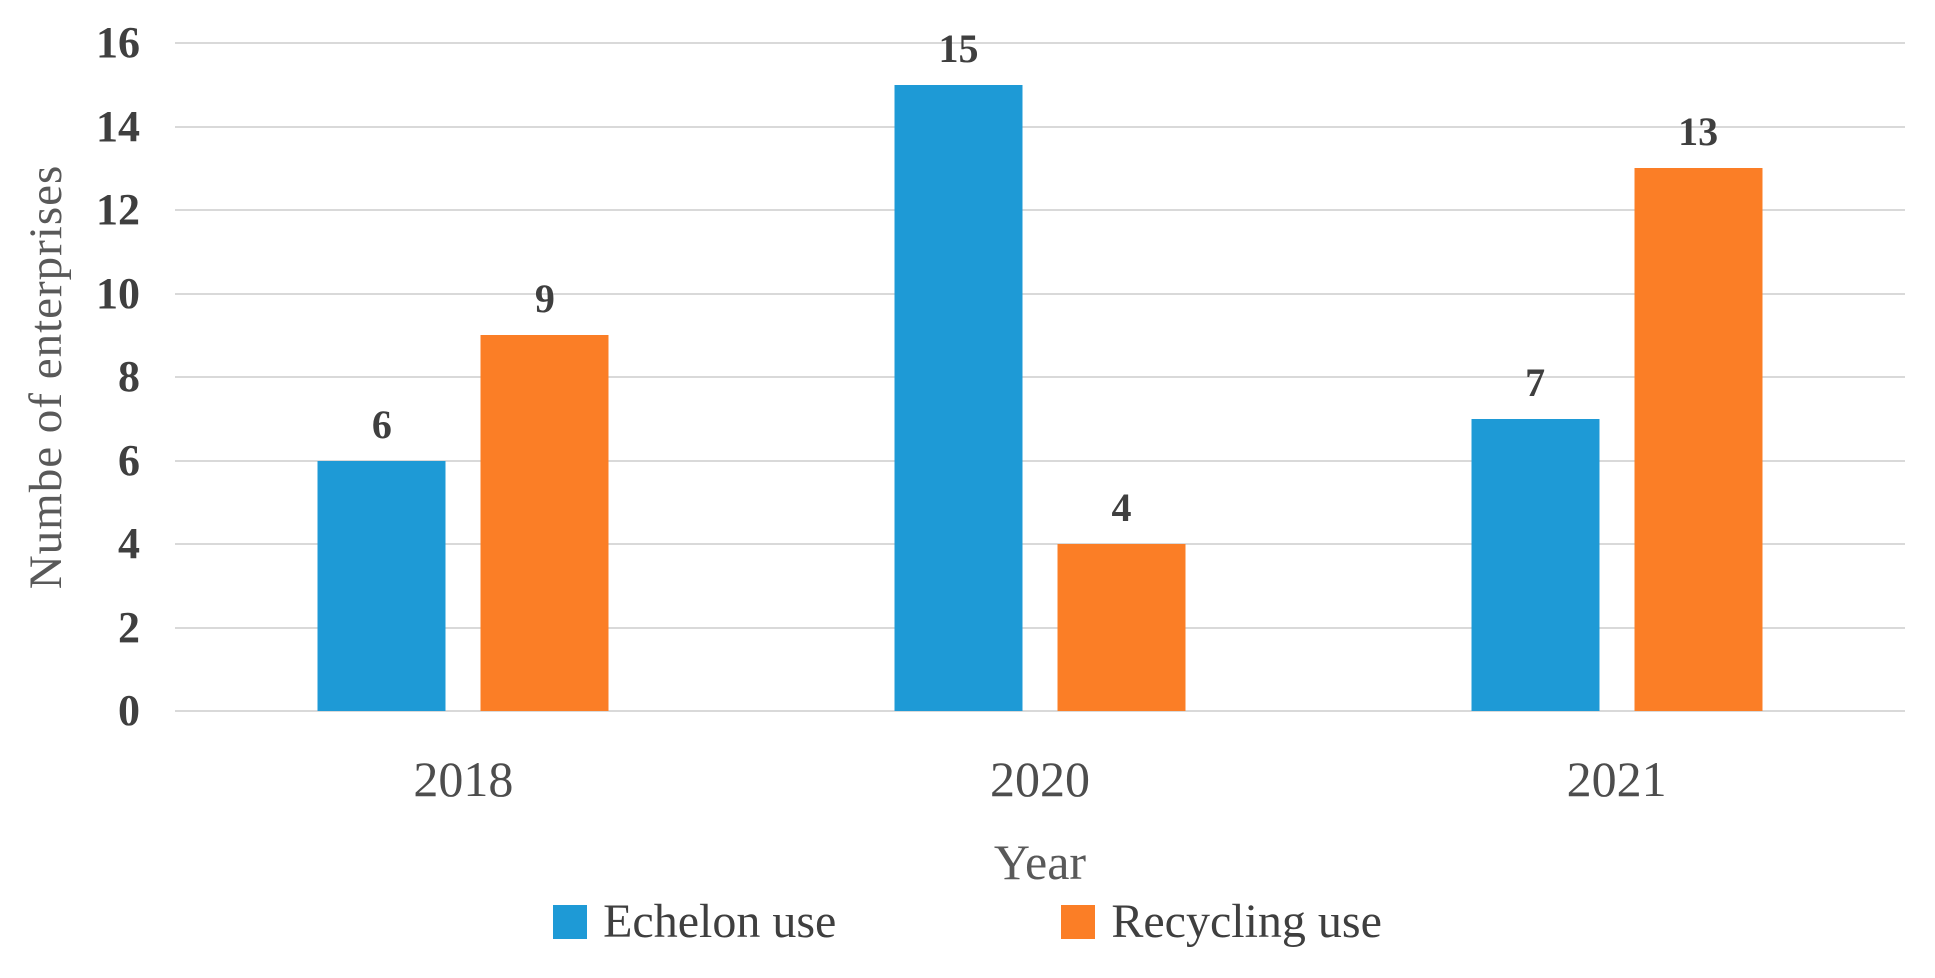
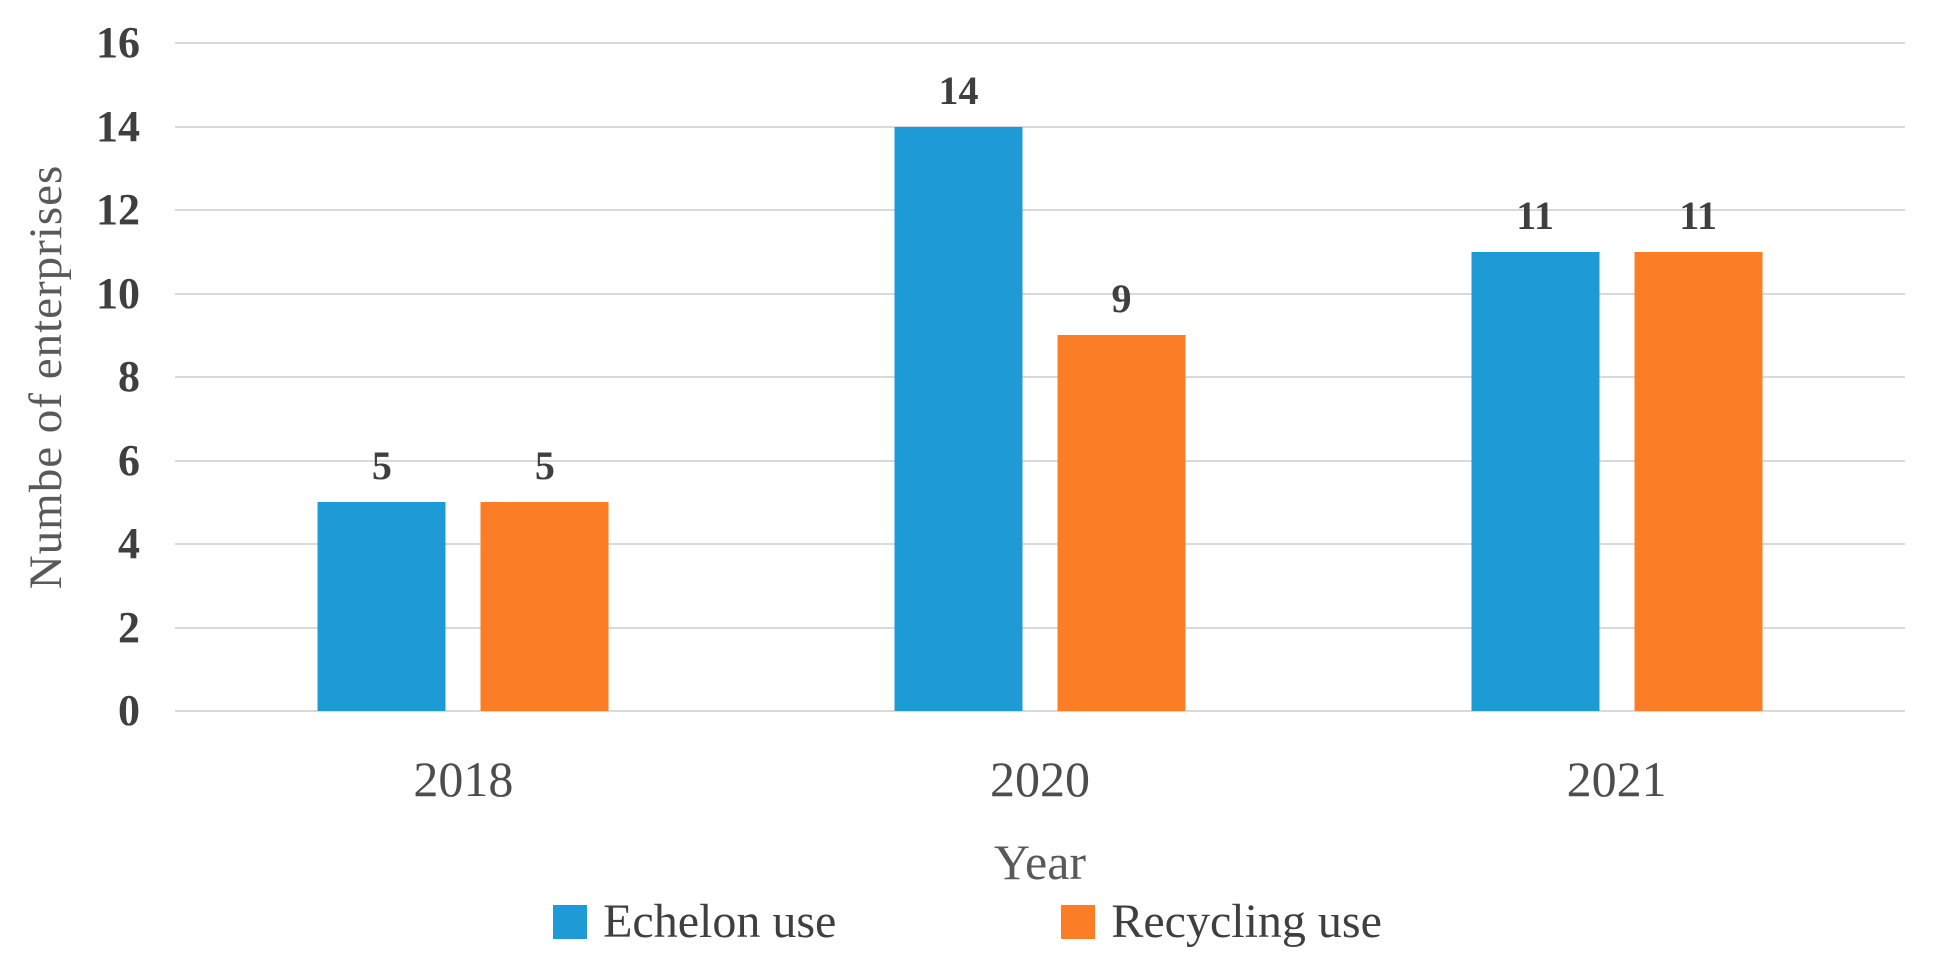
Echelon use/2018: 6 -> 5
Recycling use/2018: 9 -> 5
Echelon use/2020: 15 -> 14
Recycling use/2020: 4 -> 9
Echelon use/2021: 7 -> 11
Recycling use/2021: 13 -> 11
